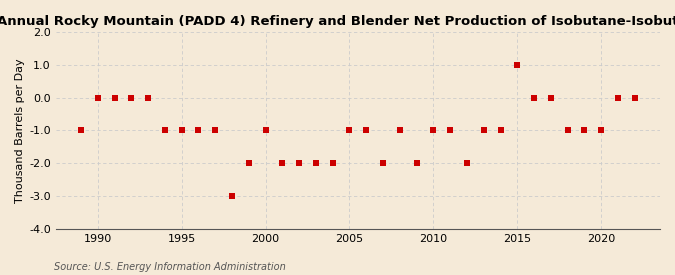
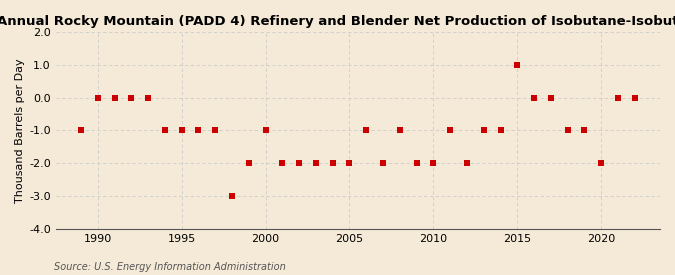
2005: -1 -> -2
2010: -1 -> -2
2020: -1 -> -2
